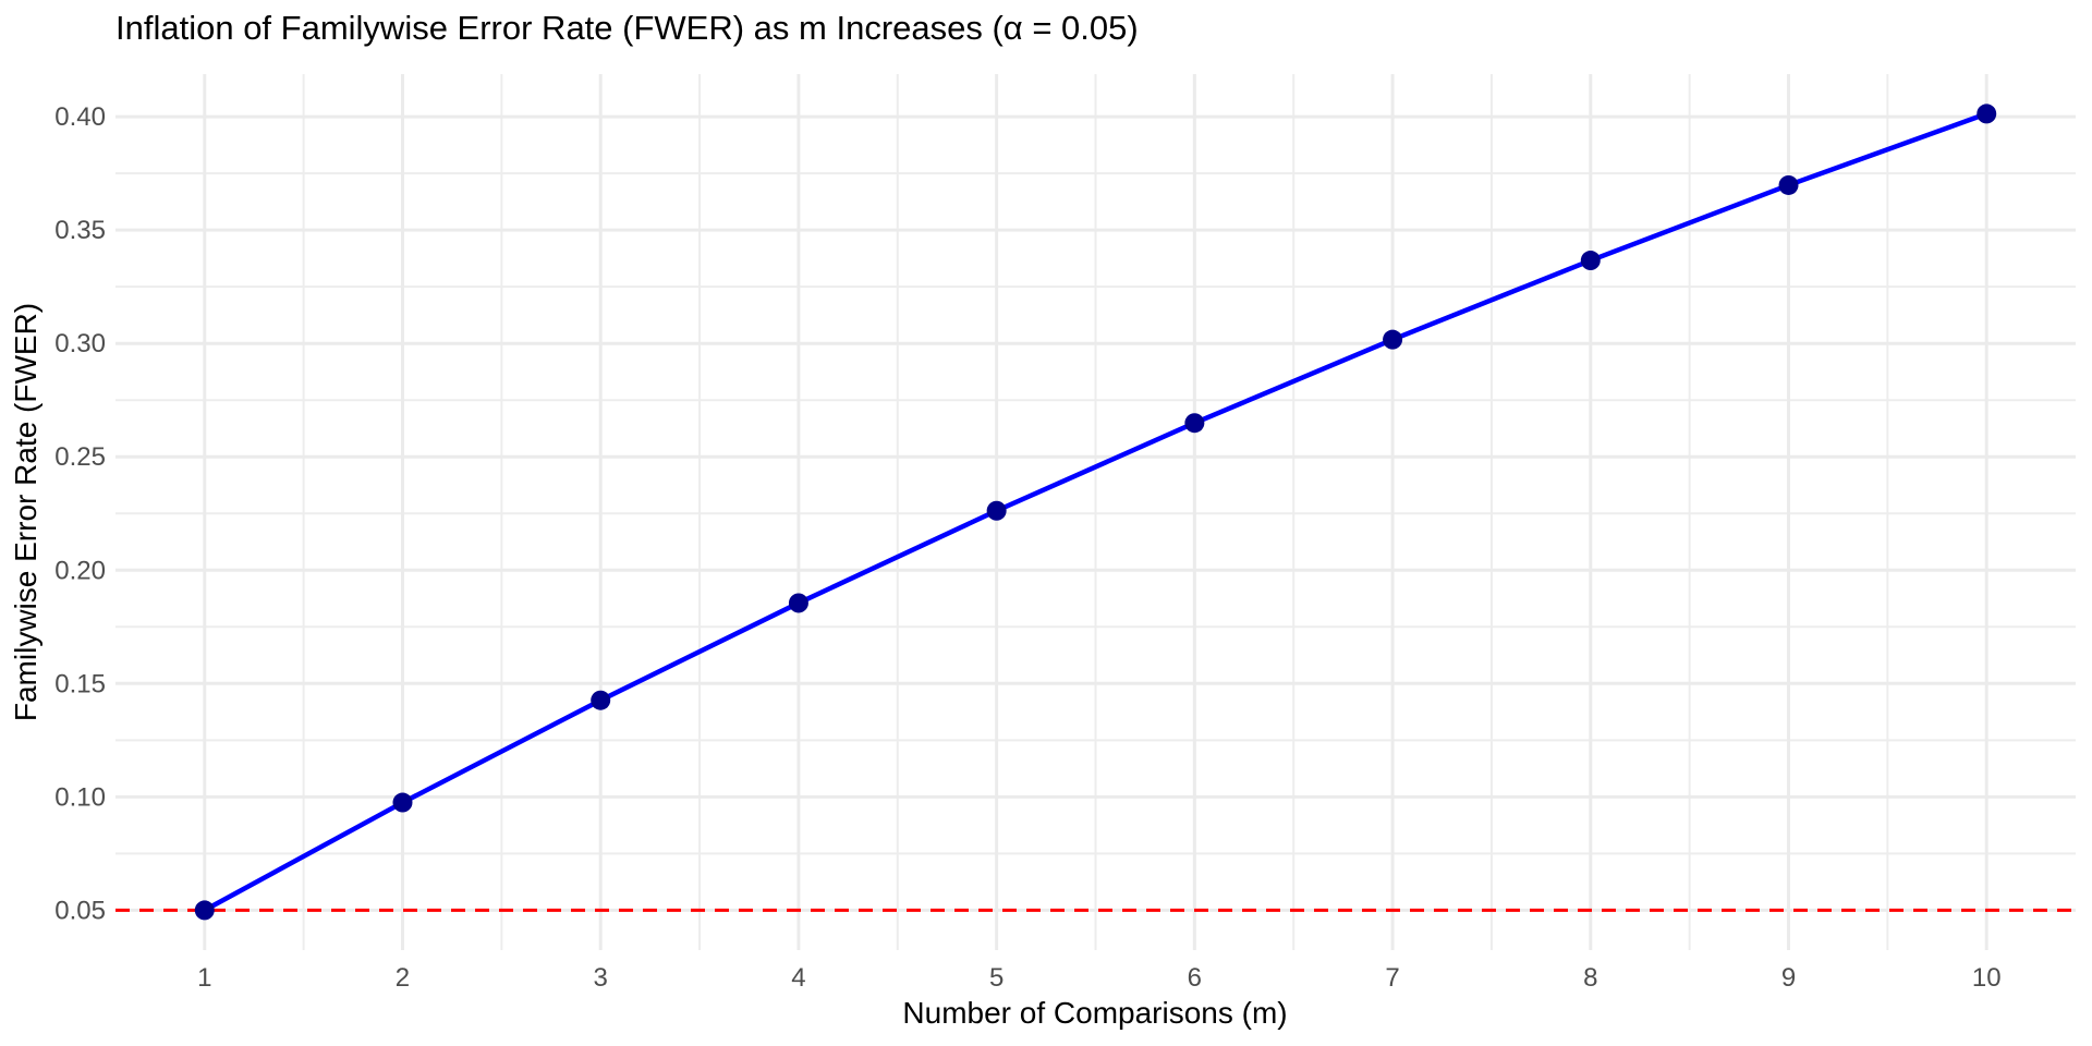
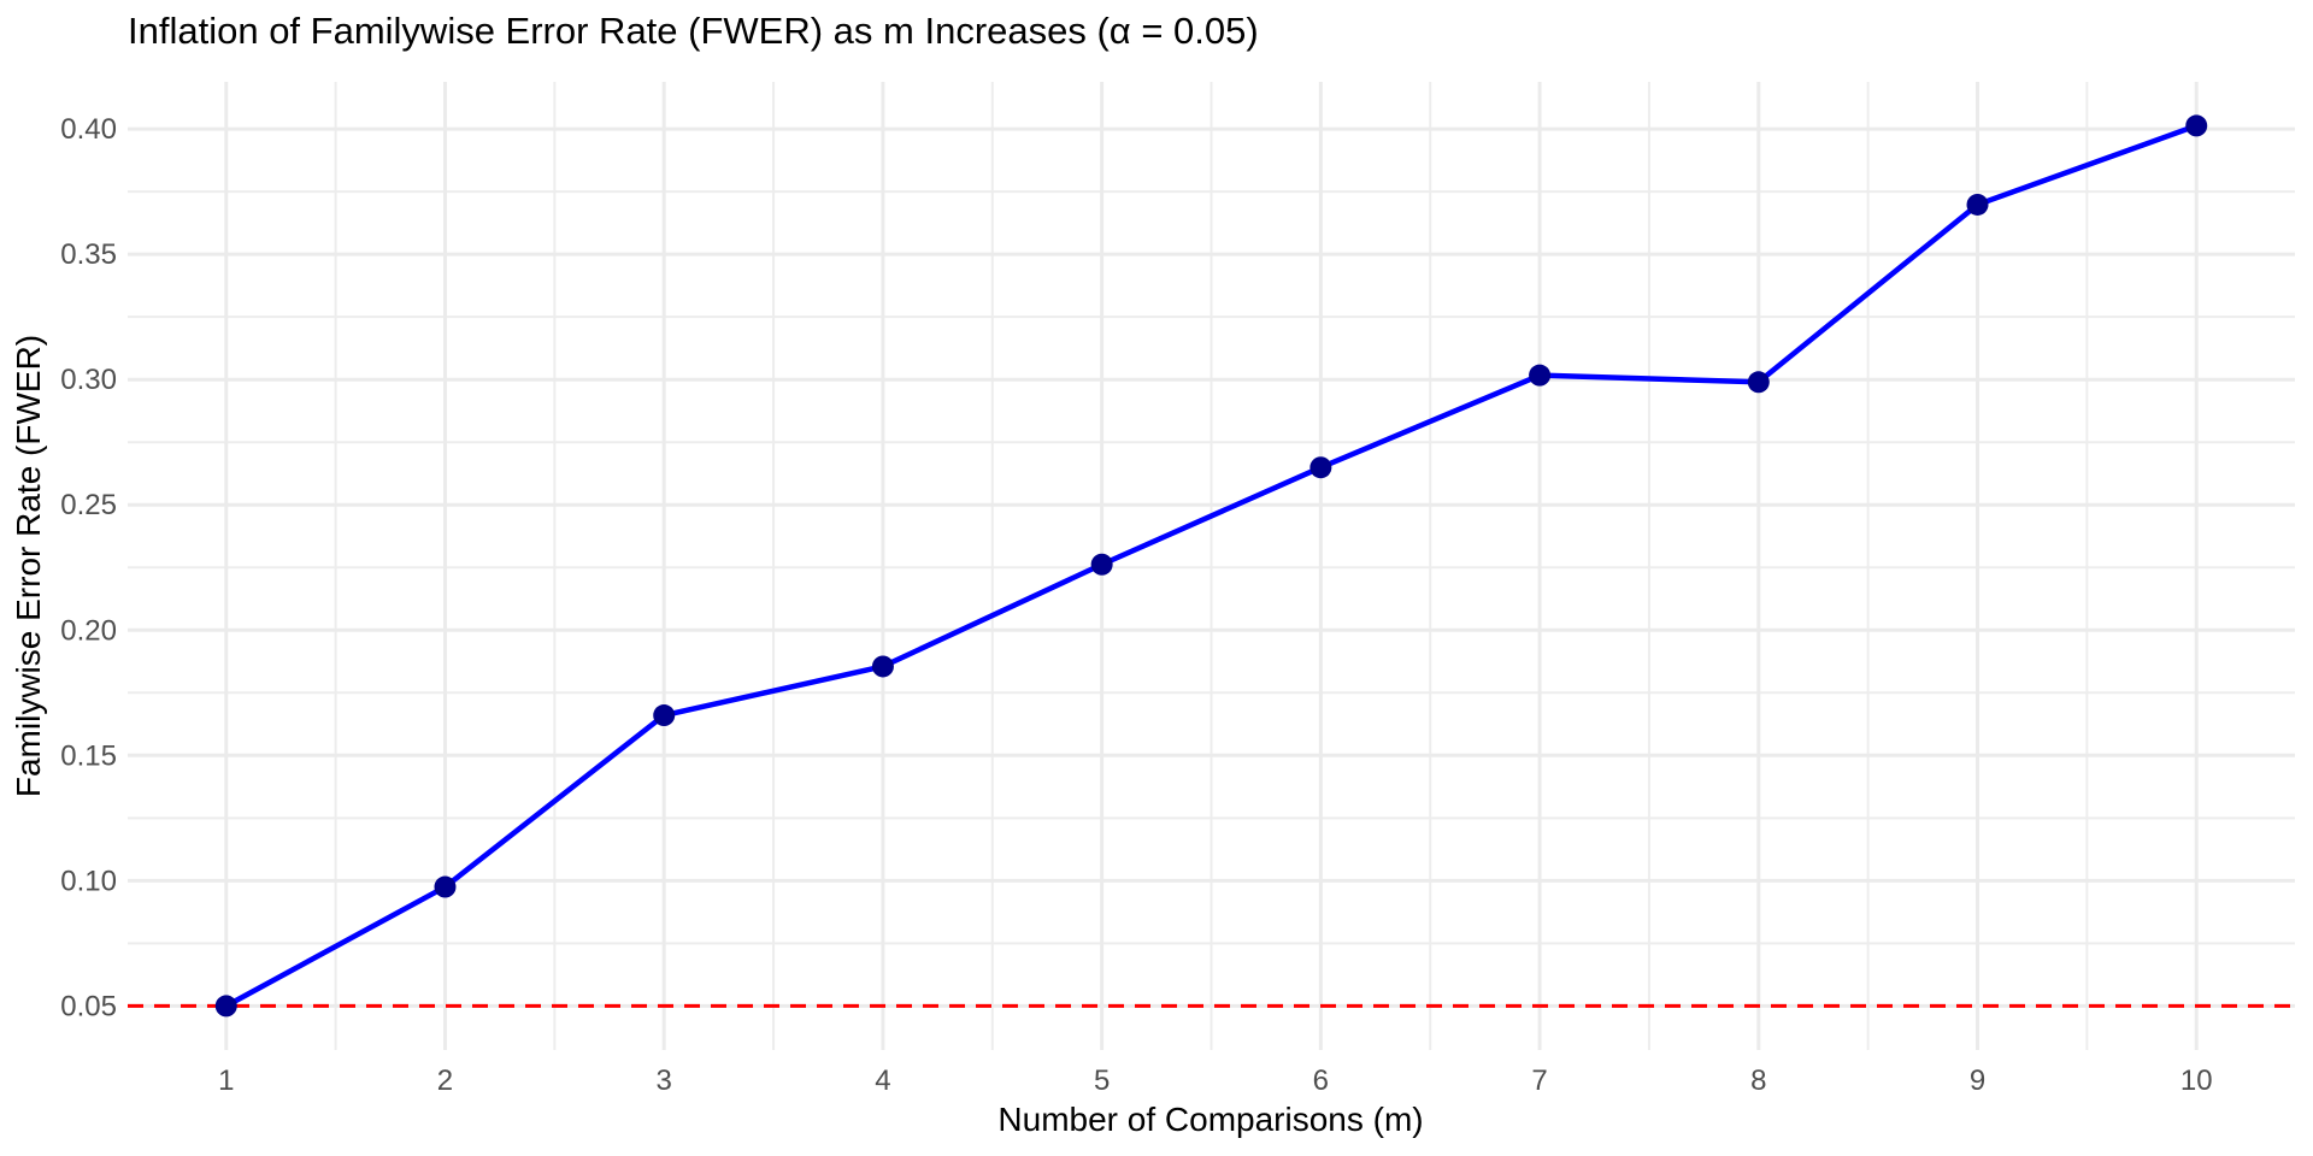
3: 0.143 -> 0.166
8: 0.337 -> 0.299
